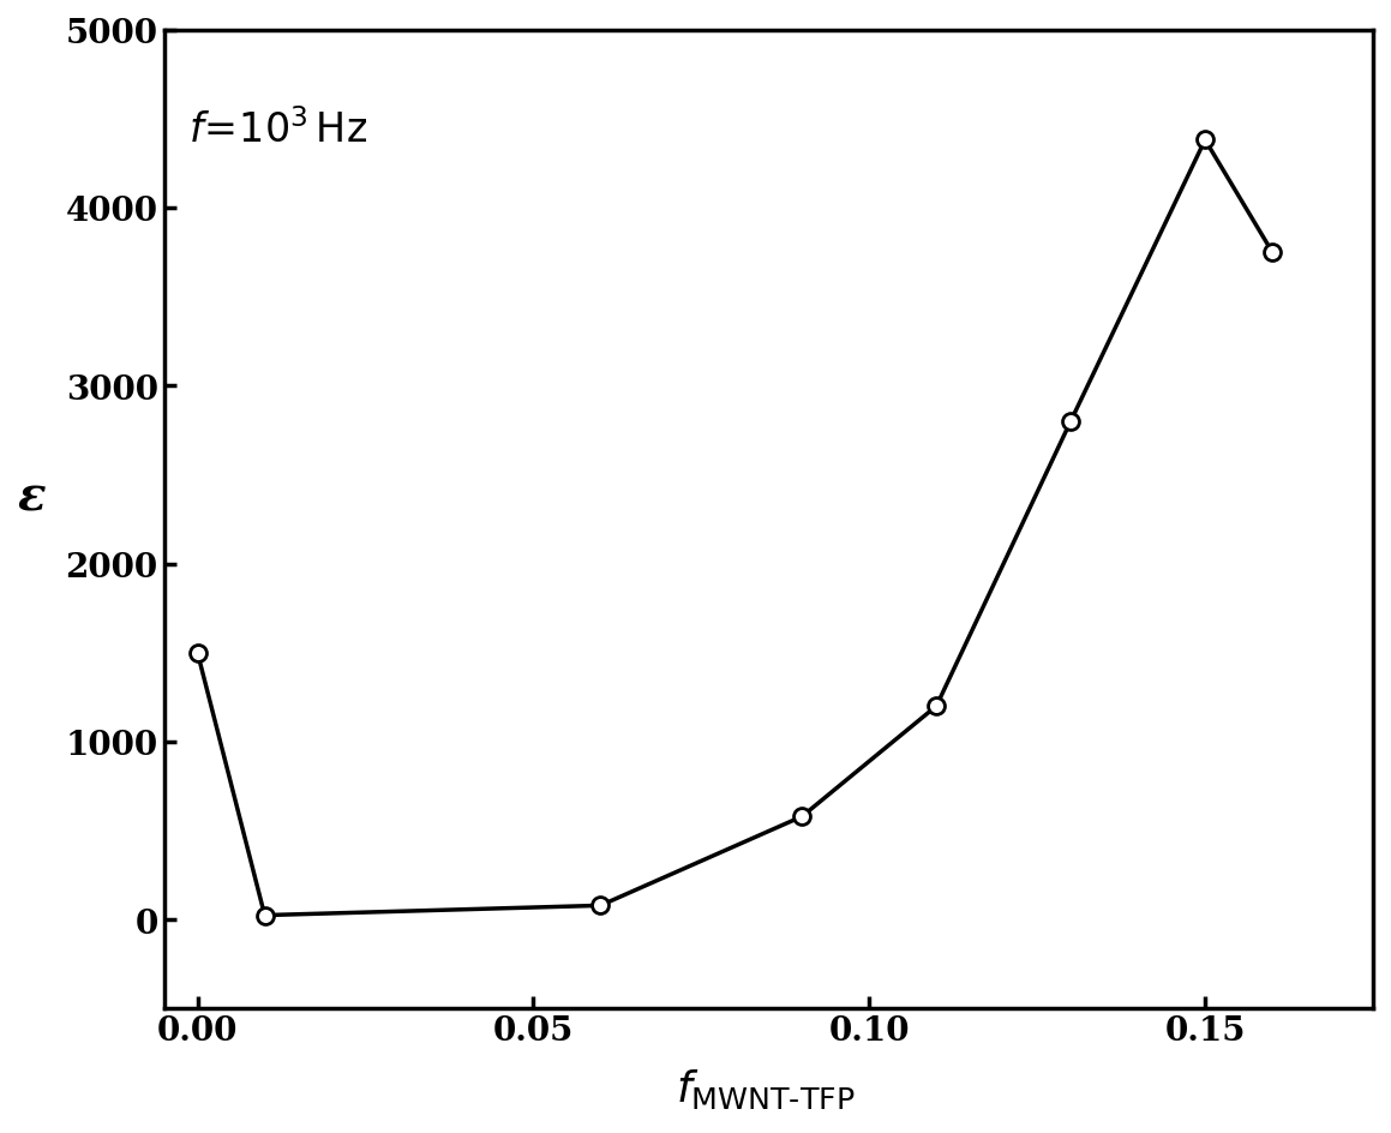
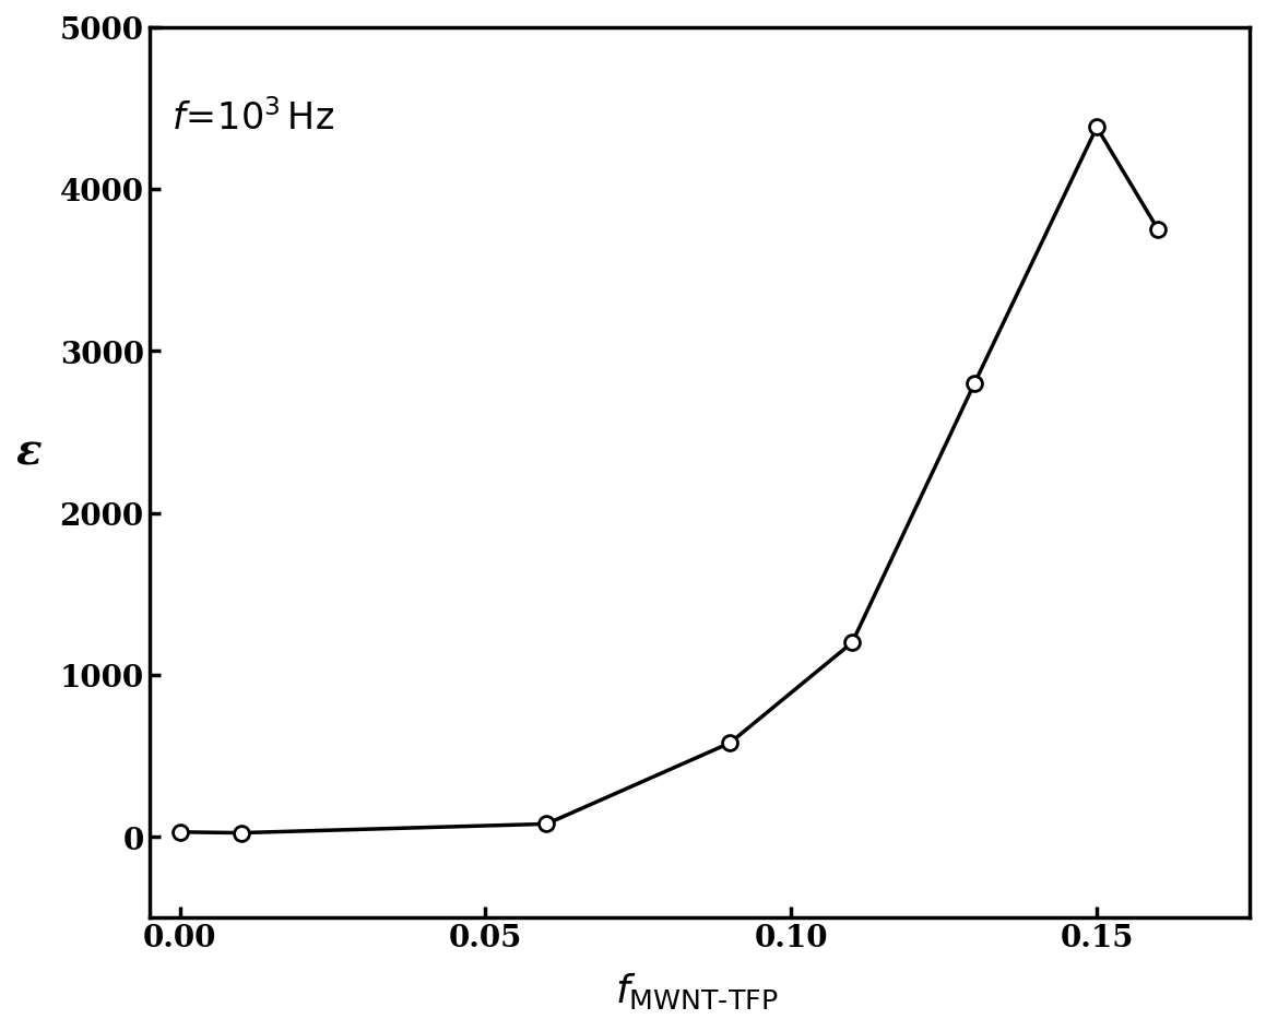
0.00: 1500 -> 30
